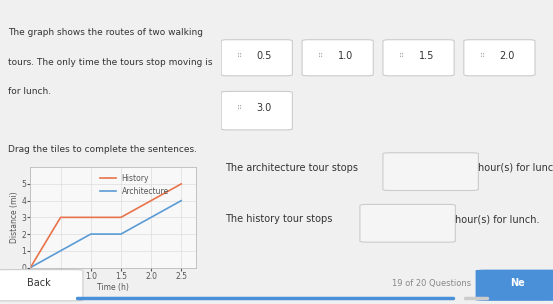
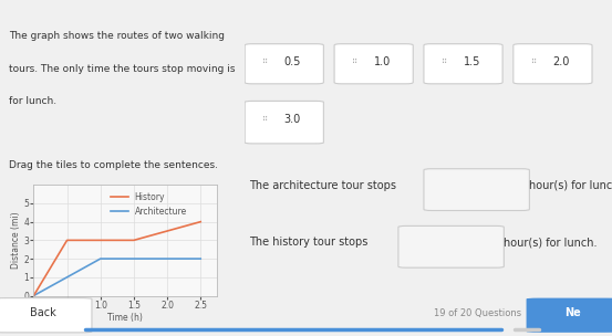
Architecture/2.5: 4 -> 2
History/2.5: 5 -> 4
